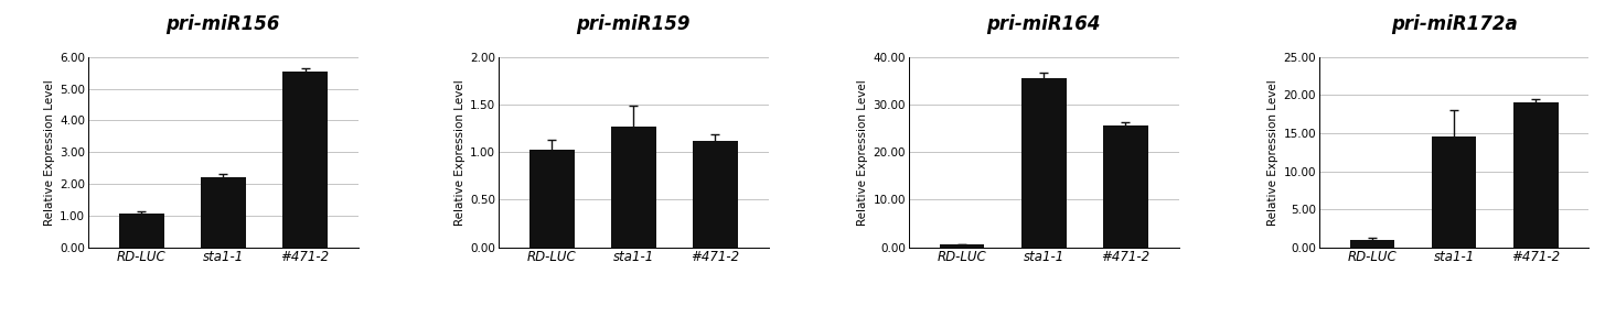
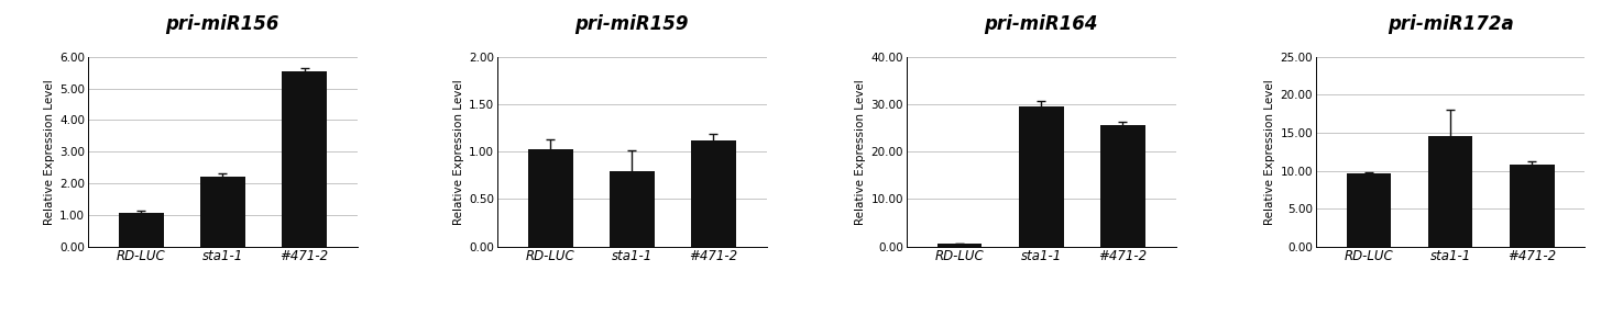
pri-miR159/sta1-1: 1.27 -> 0.80
pri-miR164/sta1-1: 35.5 -> 29.5
pri-miR172a/RD-LUC: 1.0 -> 9.6
pri-miR172a/#471-2: 19.0 -> 10.8
